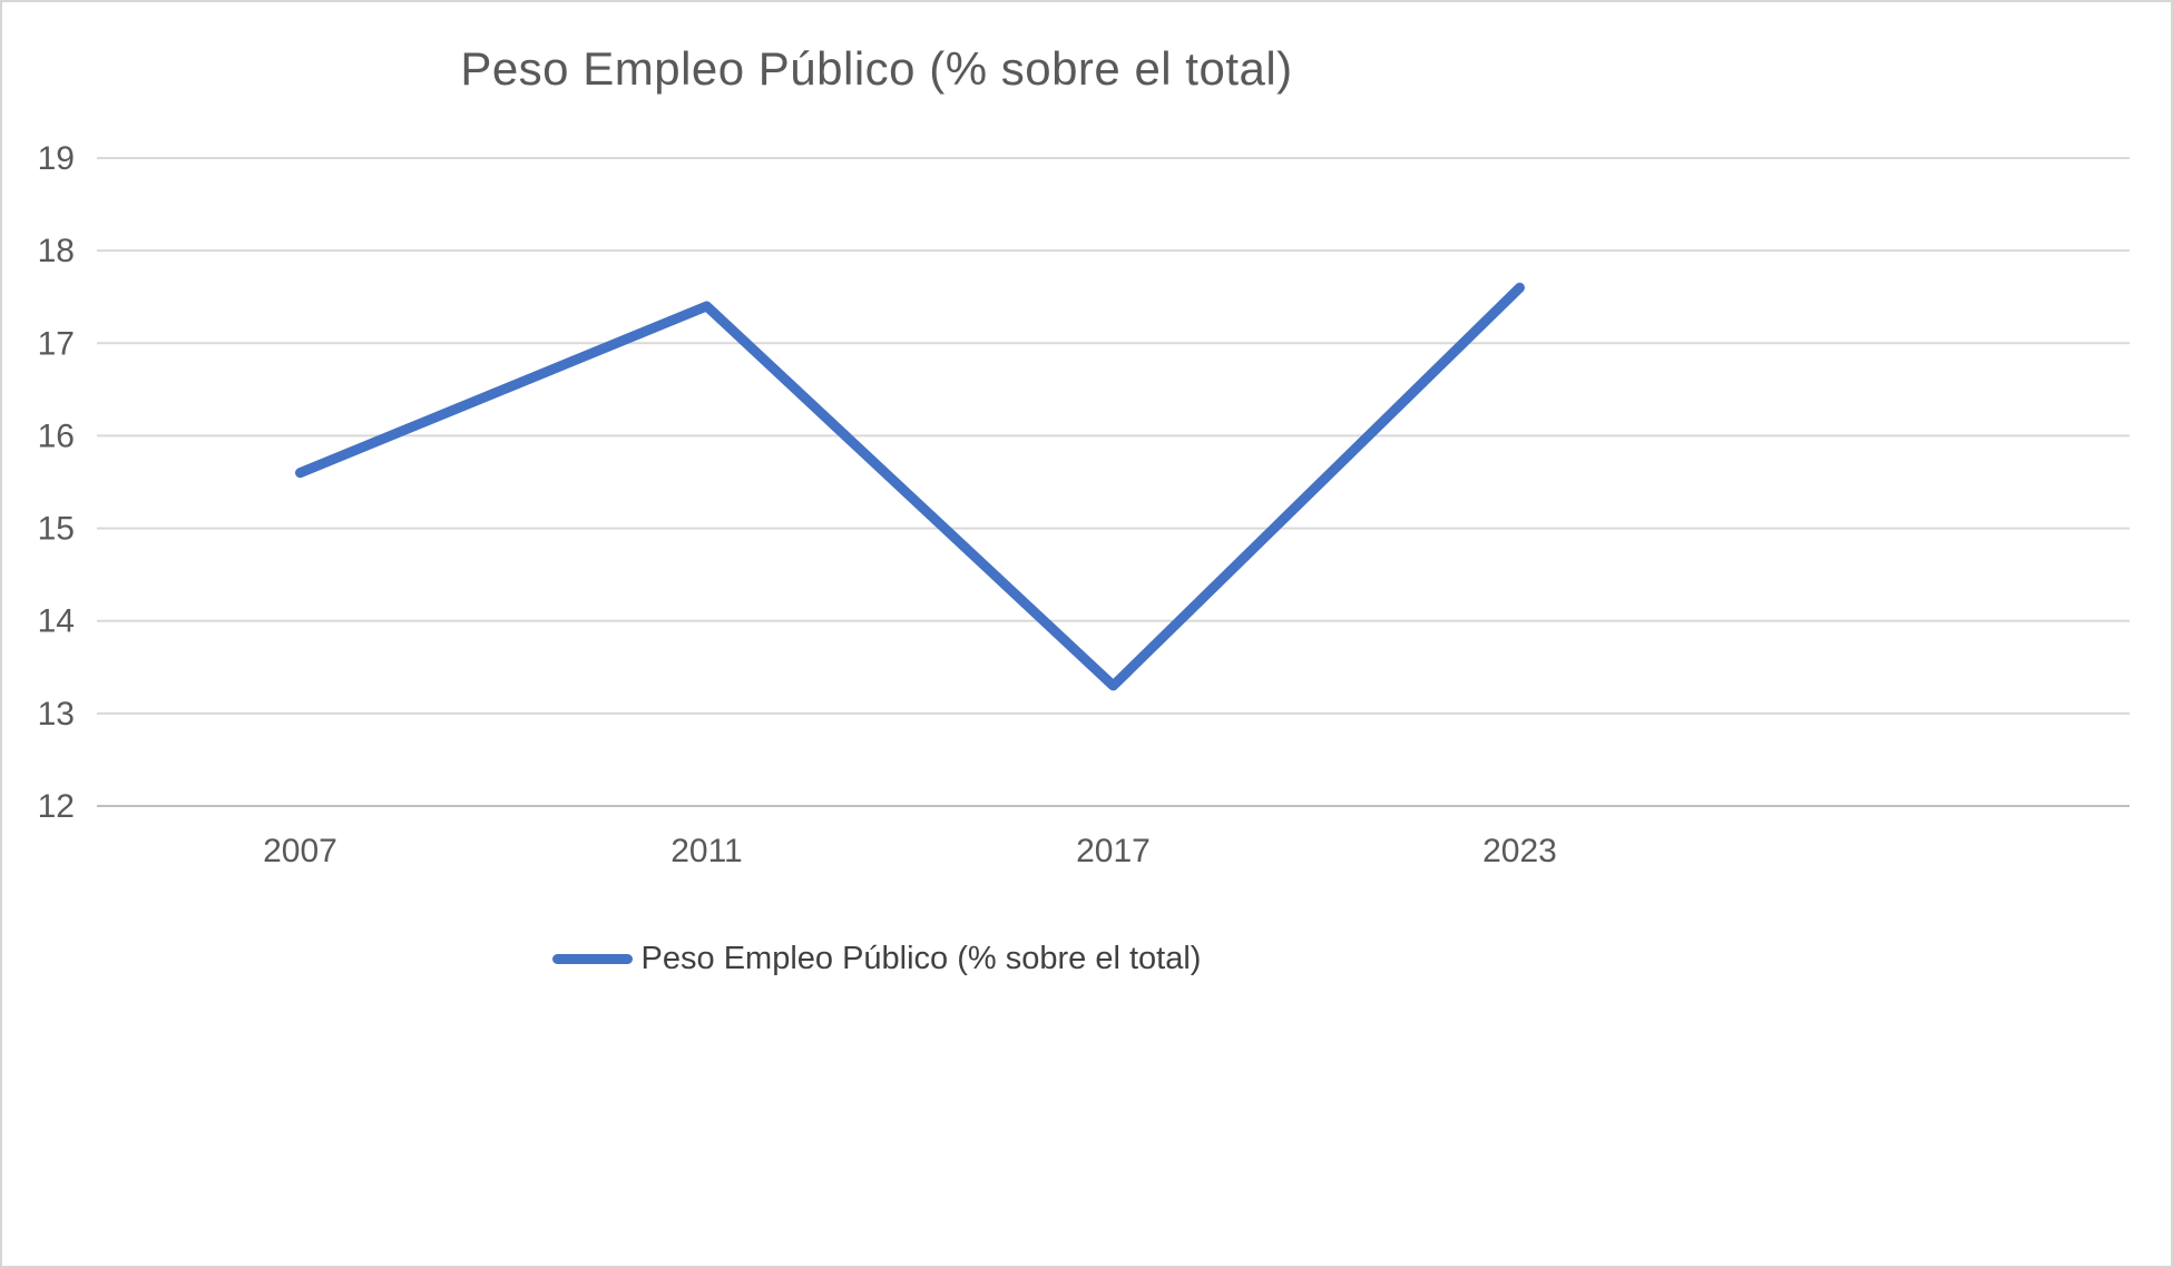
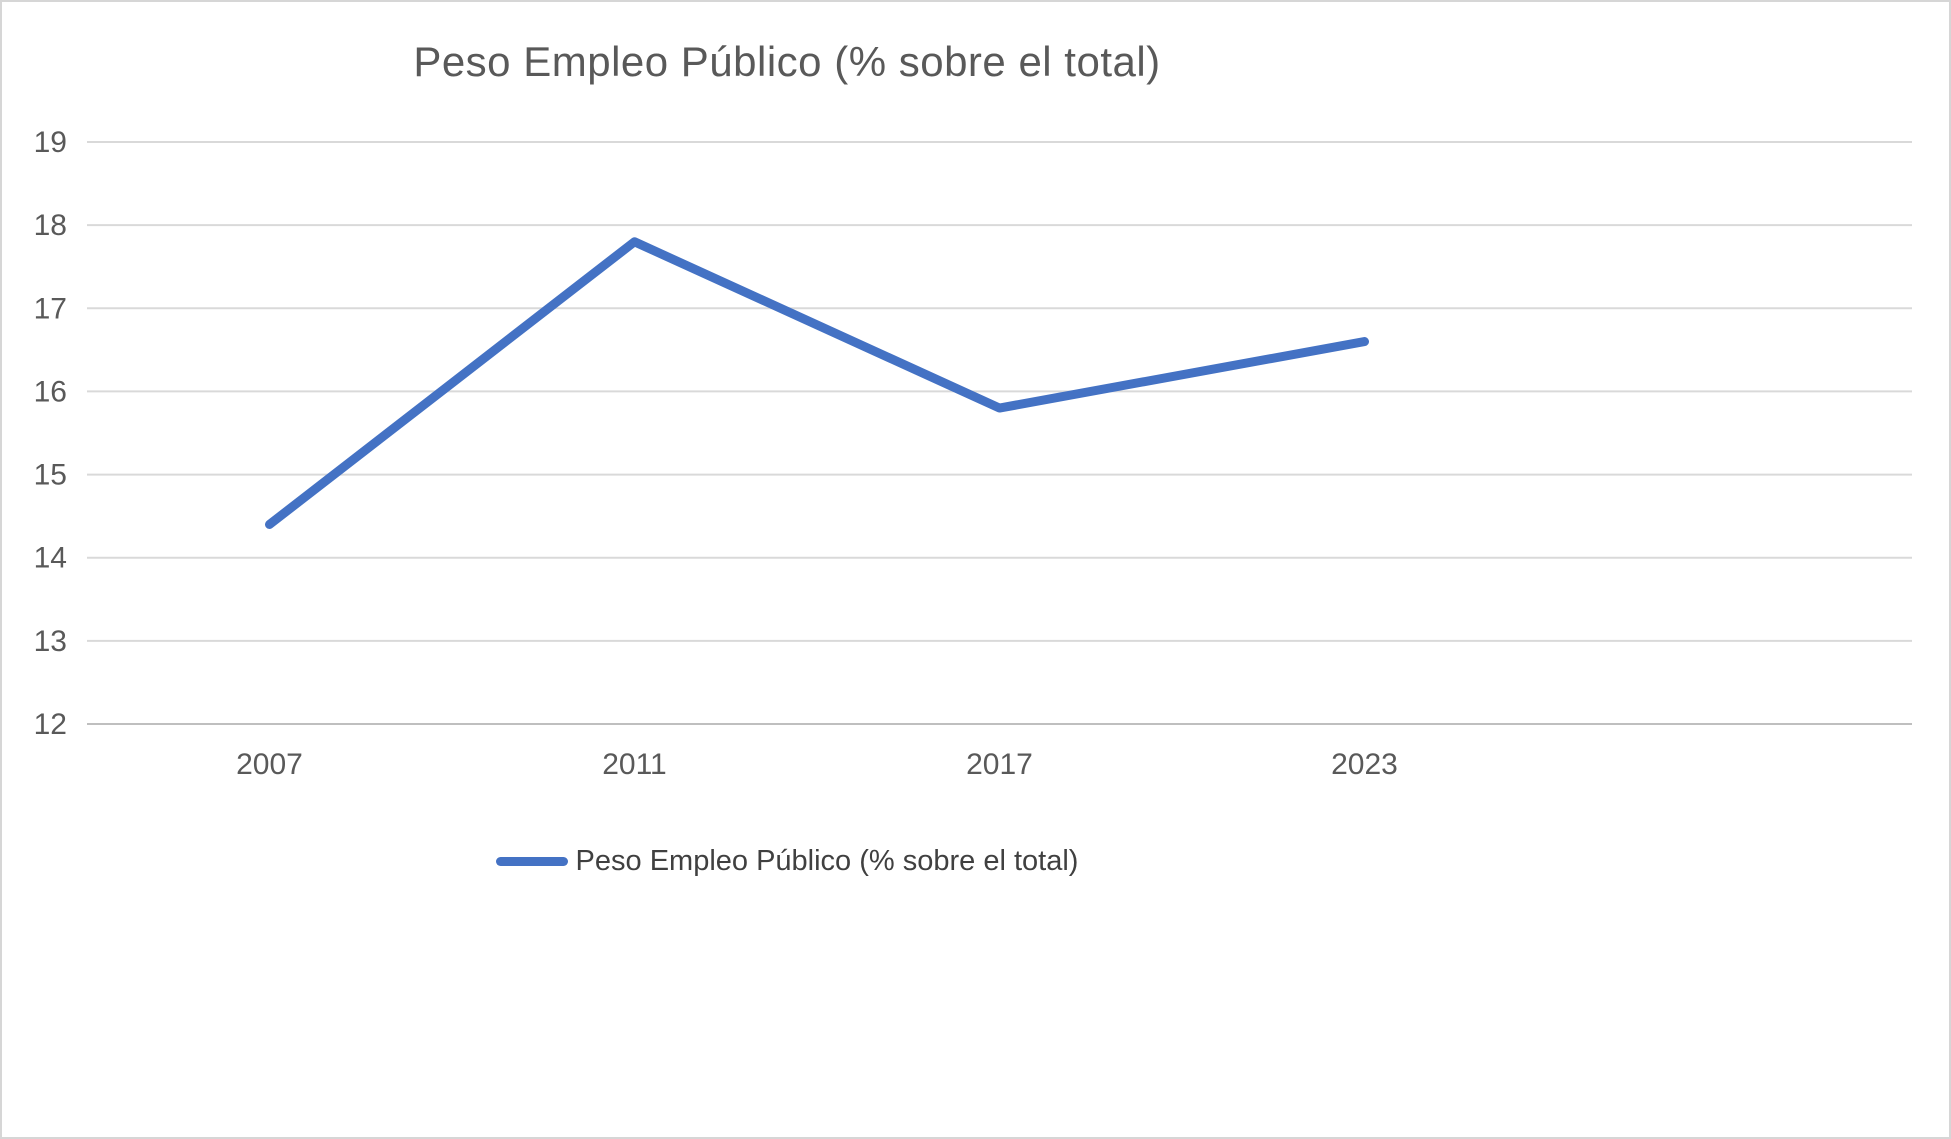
2007: 15.6 -> 14.4
2011: 17.4 -> 17.8
2017: 13.3 -> 15.8
2023: 17.6 -> 16.6
